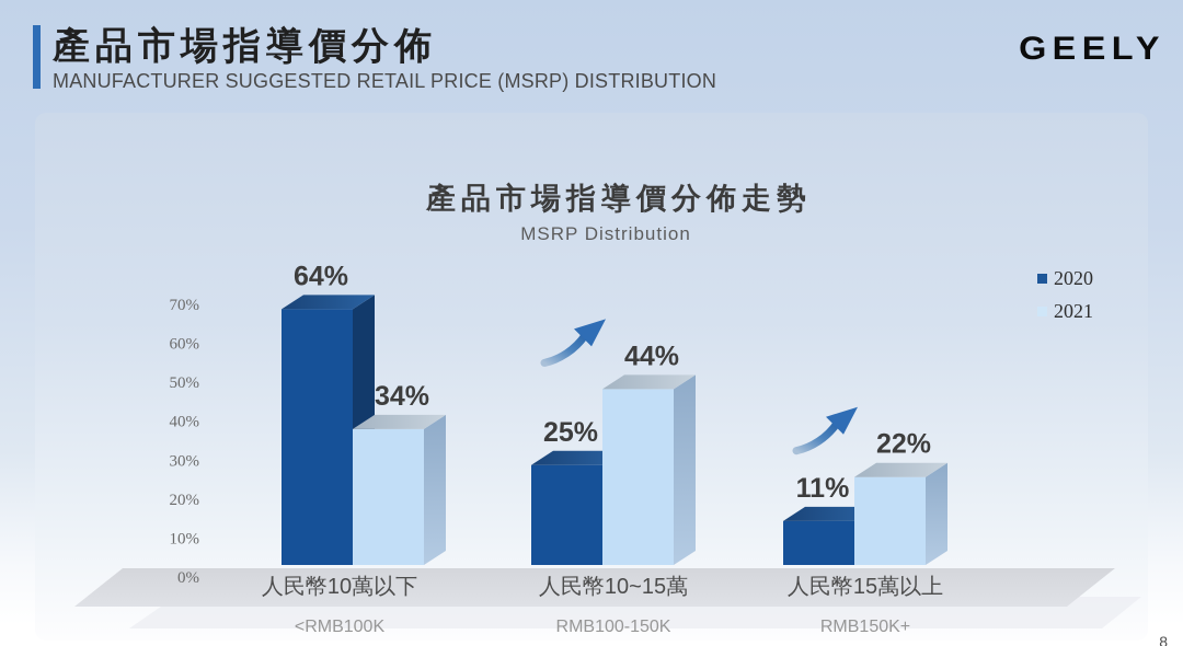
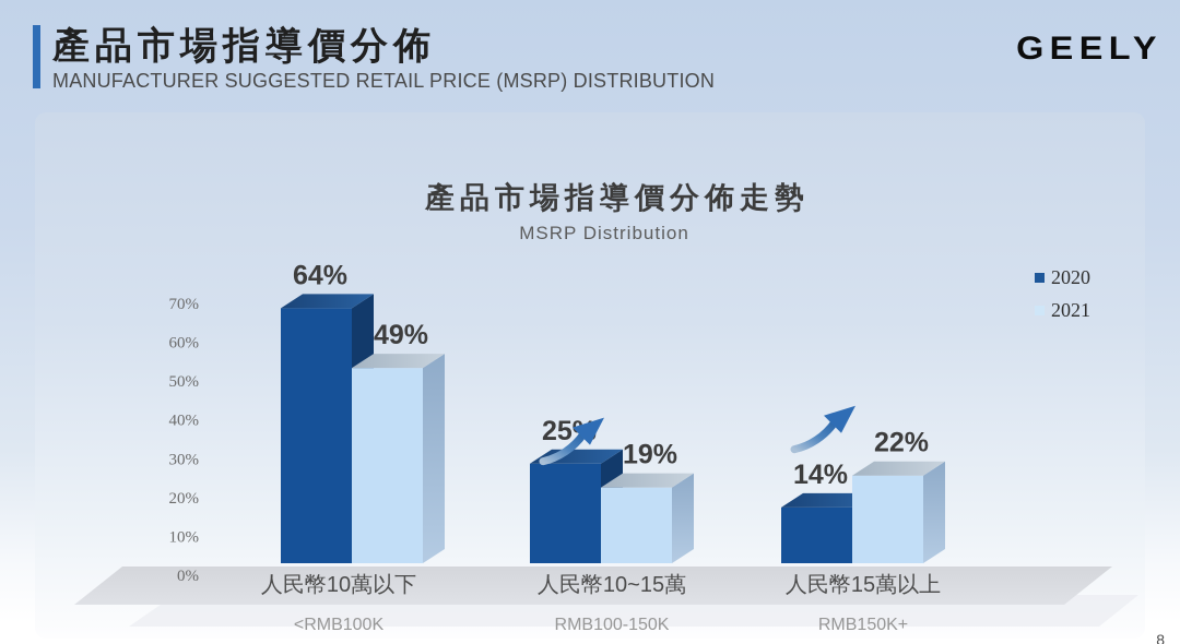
2021/人民幣10萬以下: 34% -> 49%
2021/人民幣10~15萬: 44% -> 19%
2020/人民幣15萬以上: 11% -> 14%
